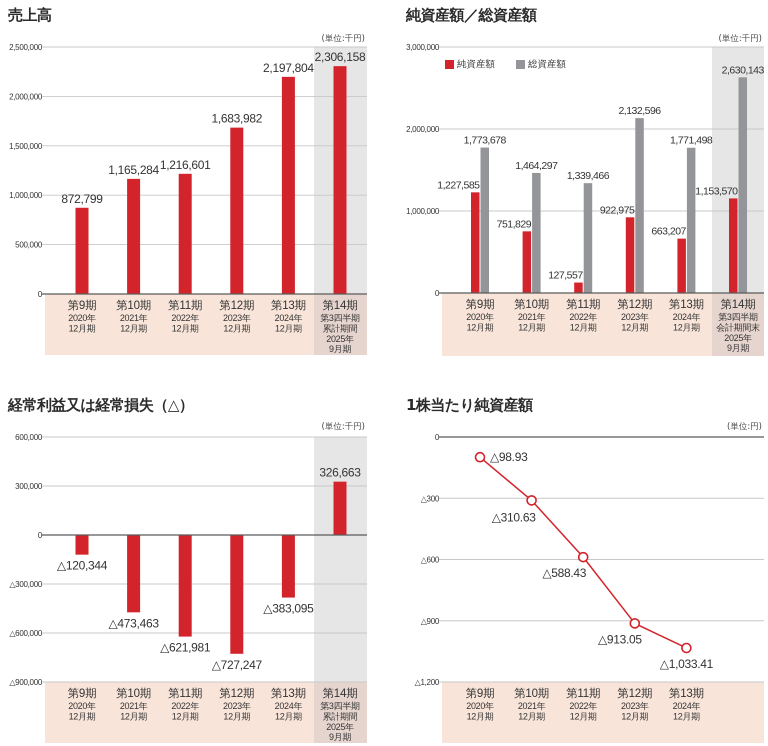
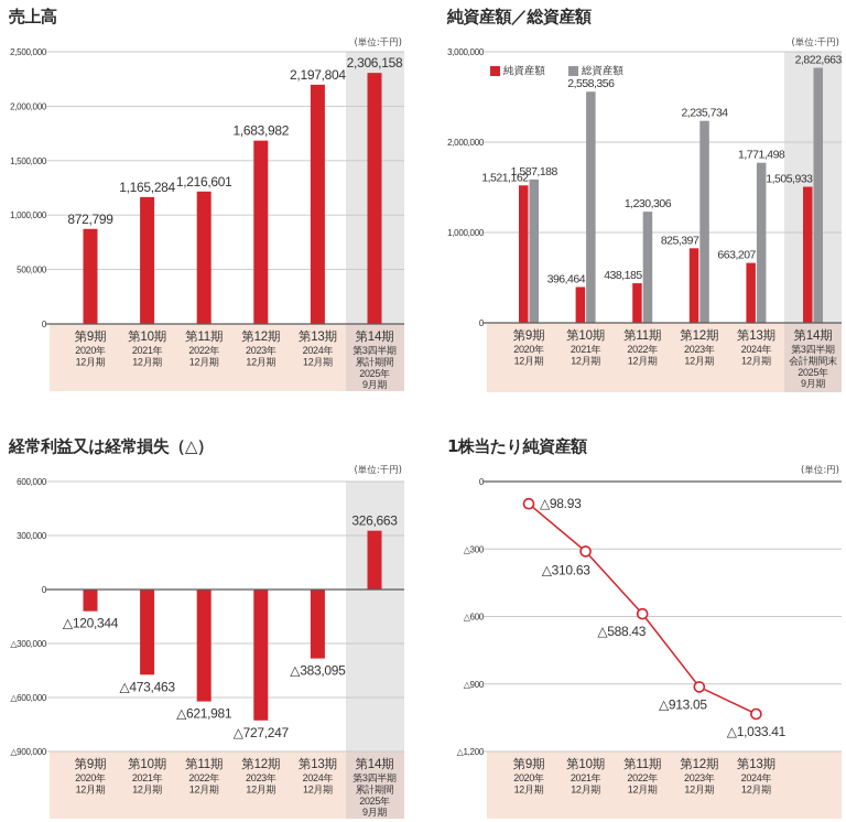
純資産額／総資産額/純資産額/第9期: 1,227,585 -> 1,521,162
純資産額／総資産額/総資産額/第9期: 1,773,678 -> 1,587,188
純資産額／総資産額/純資産額/第10期: 751,829 -> 396,464
純資産額／総資産額/総資産額/第10期: 1,464,297 -> 2,558,356
純資産額／総資産額/純資産額/第11期: 127,557 -> 438,185
純資産額／総資産額/総資産額/第11期: 1,339,466 -> 1,230,306
純資産額／総資産額/純資産額/第12期: 922,975 -> 825,397
純資産額／総資産額/総資産額/第12期: 2,132,596 -> 2,235,734
純資産額／総資産額/純資産額/第14期: 1,153,570 -> 1,505,933
純資産額／総資産額/総資産額/第14期: 2,630,143 -> 2,822,663
